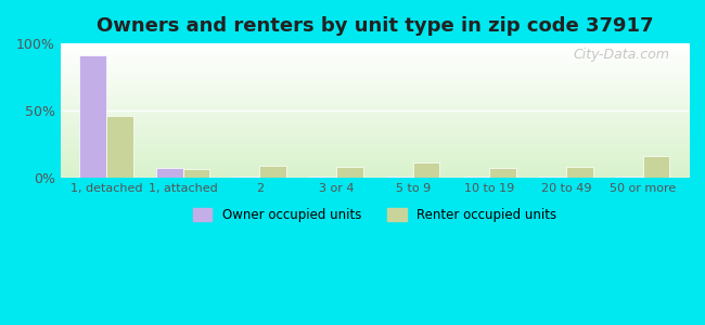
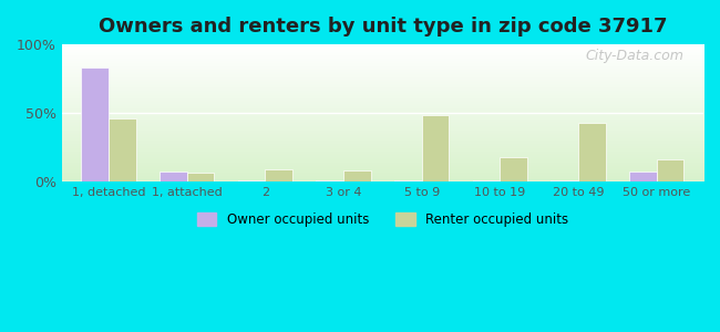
Owner occupied units/1, detached: 91% -> 83%
Renter occupied units/5 to 9: 11% -> 48%
Renter occupied units/10 to 19: 7% -> 18%
Renter occupied units/20 to 49: 8% -> 43%
Owner occupied units/50 or more: 0% -> 7%
